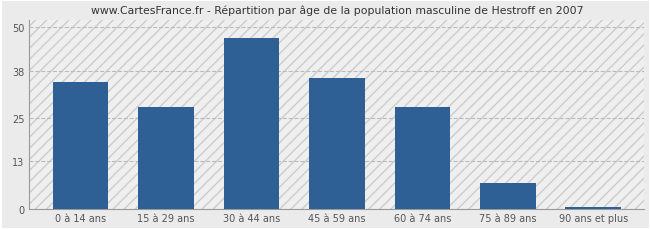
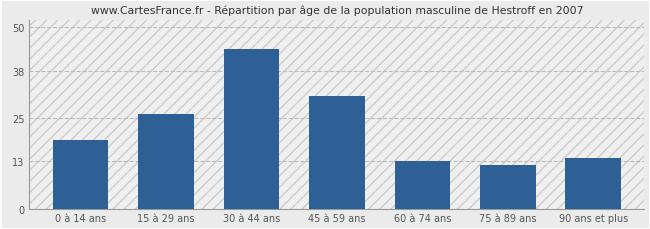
0 à 14 ans: 35.0 -> 19.0
15 à 29 ans: 28.0 -> 26.0
30 à 44 ans: 47.0 -> 44.0
45 à 59 ans: 36.0 -> 31.0
60 à 74 ans: 28.0 -> 13.0
75 à 89 ans: 7.0 -> 12.0
90 ans et plus: 0.5 -> 14.0
